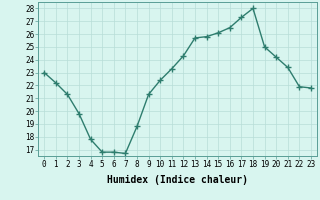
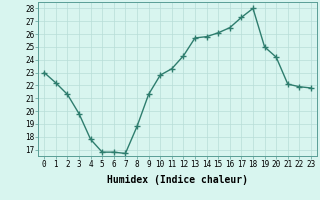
10: 22.4 -> 22.8
21: 23.4 -> 22.1
